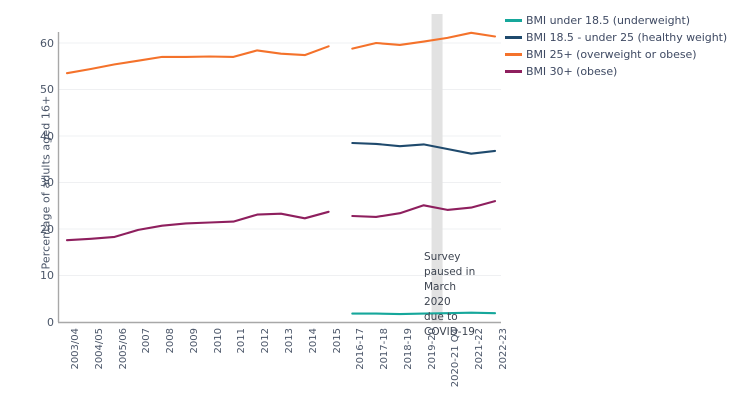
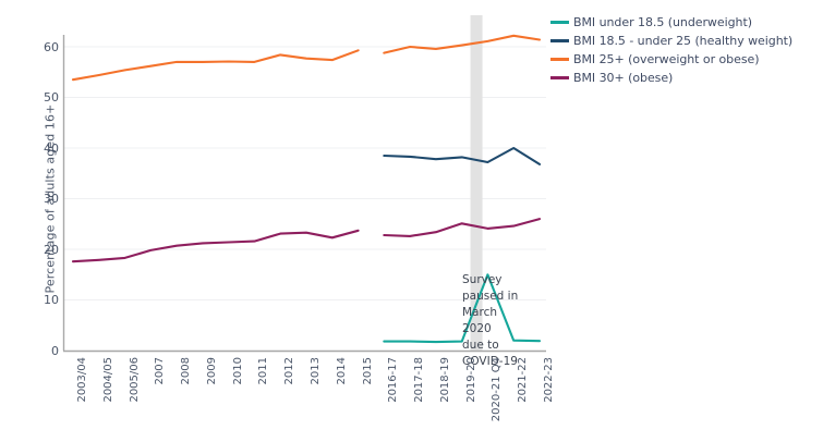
BMI under 18.5 (underweight)/2020-21 Q4: 2 -> 15
BMI 18.5 - under 25 (healthy weight)/2021-22: 36 -> 40
